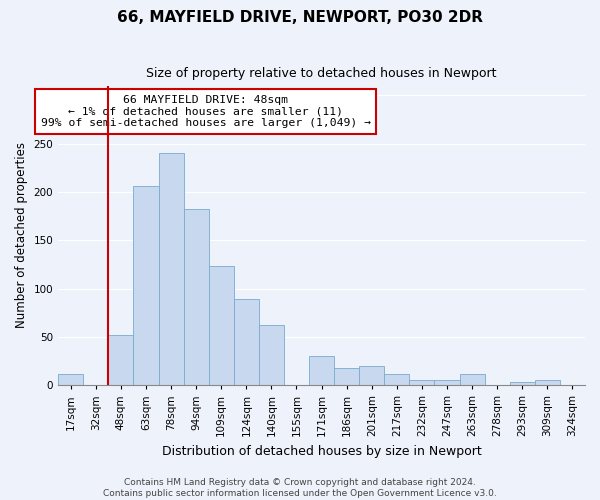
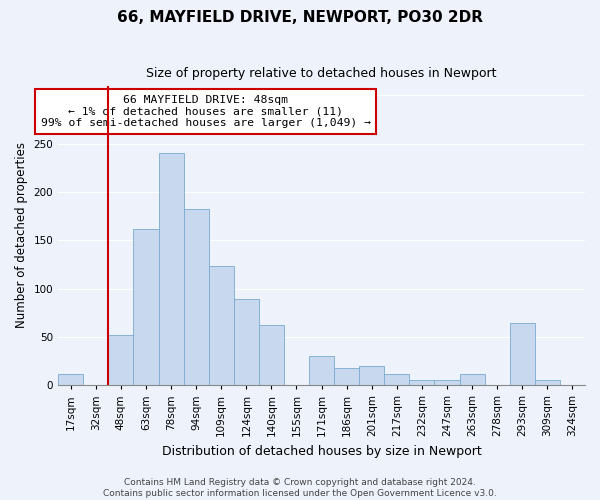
63sqm: 206 -> 162
293sqm: 3 -> 64
